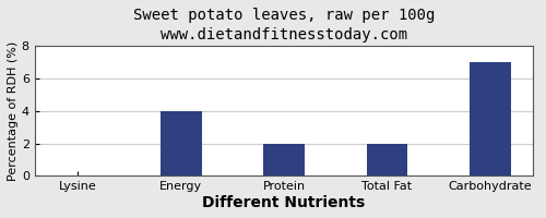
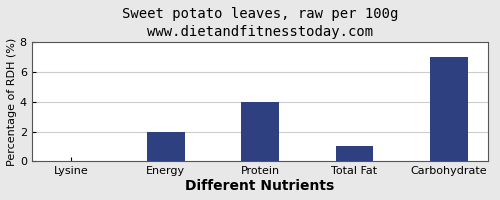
Energy: 4 -> 2
Protein: 2 -> 4
Total Fat: 2 -> 1
